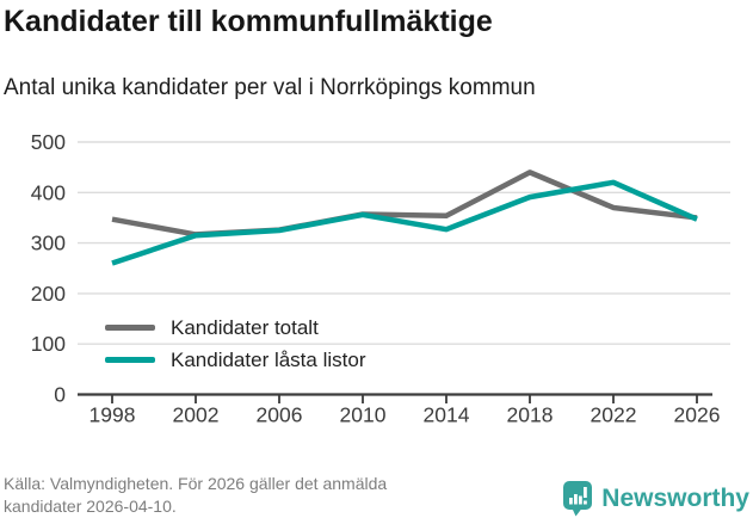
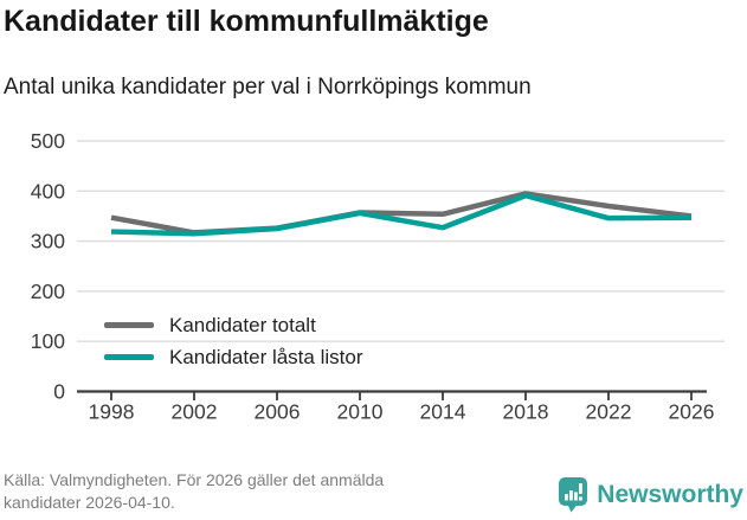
Kandidater låsta listor/1998: 260 -> 320
Kandidater totalt/2018: 440 -> 400
Kandidater låsta listor/2022: 420 -> 350
